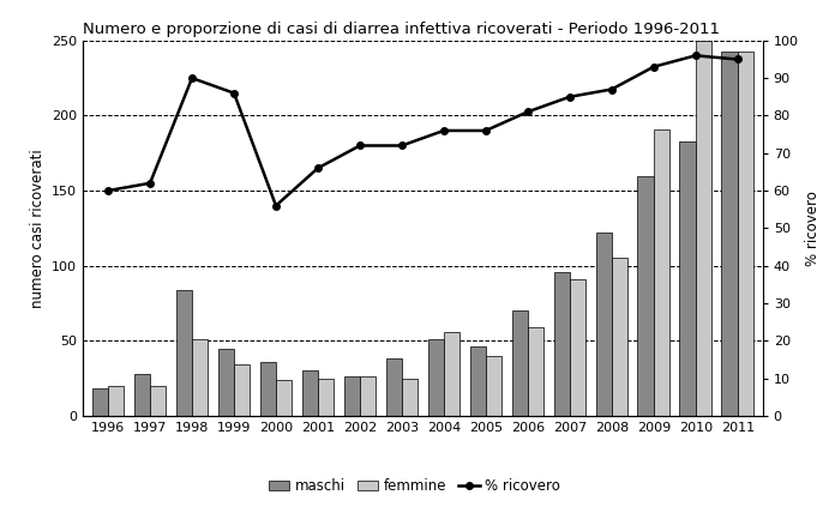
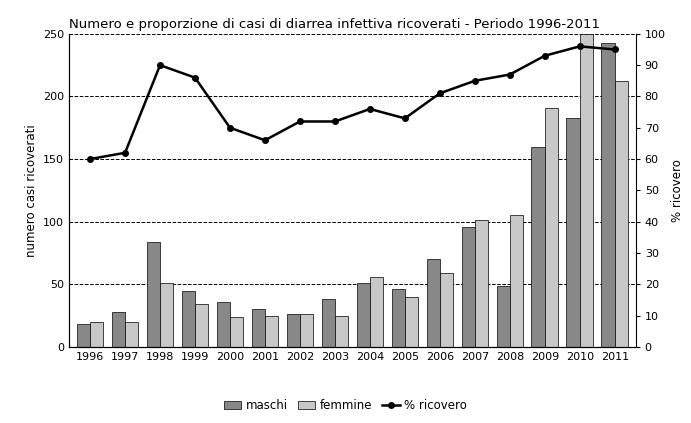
% ricovero/2000: 56 -> 70
% ricovero/2005: 76 -> 73
femmine/2007: 91 -> 101
maschi/2008: 122 -> 49
femmine/2011: 243 -> 212
